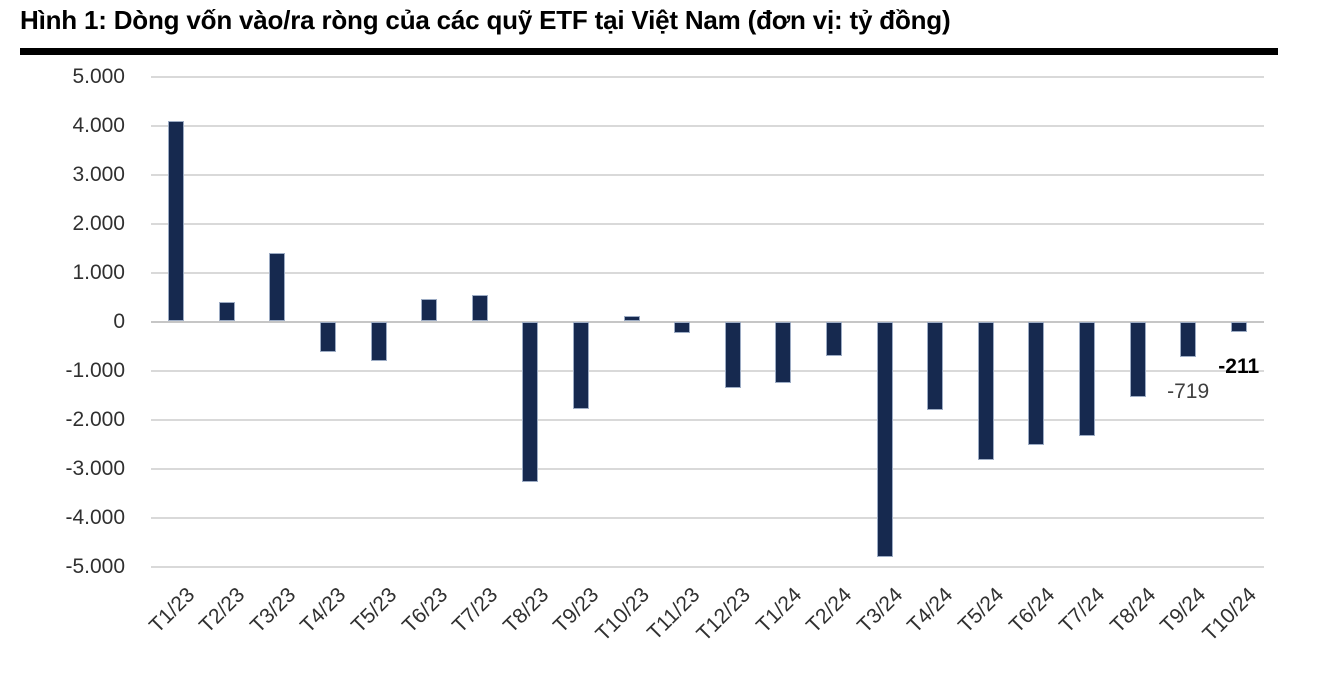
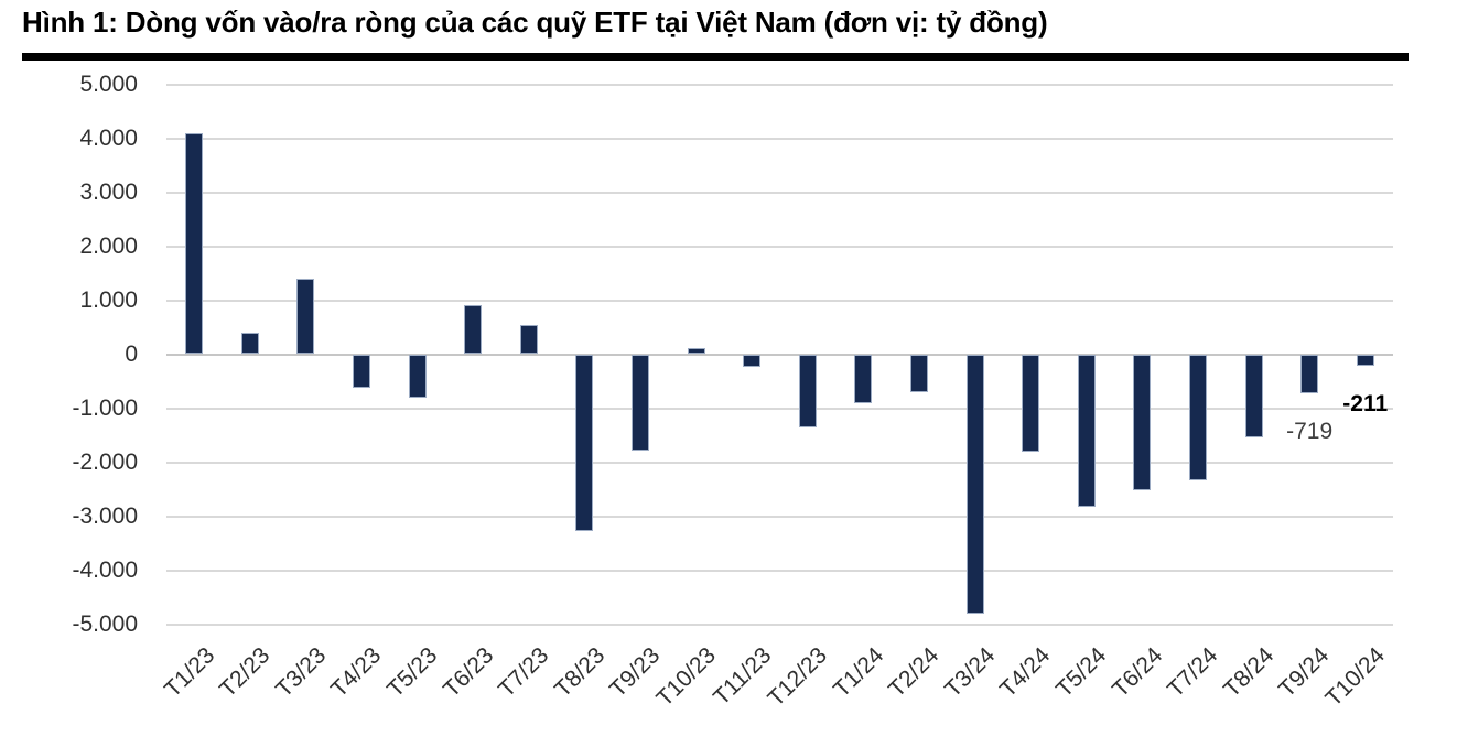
T6/23: 400 -> 900
T1/24: -1200 -> -900
